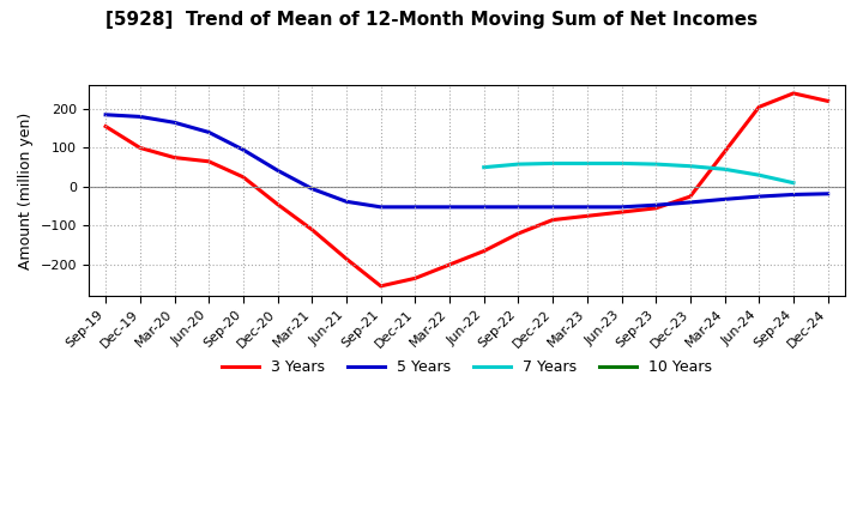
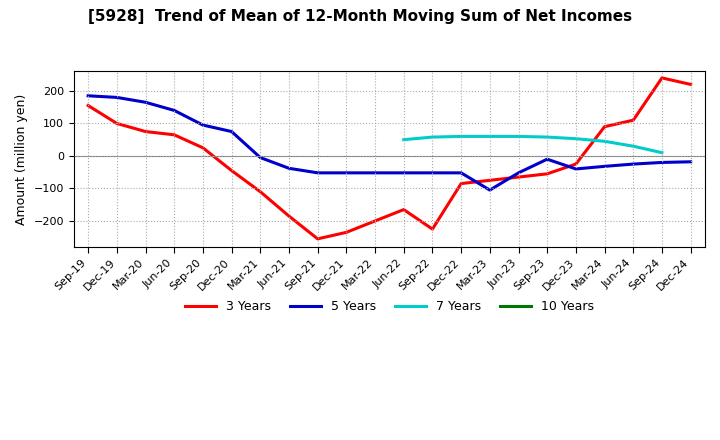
5 Years/Dec-20: 42 -> 75
3 Years/Sep-22: -120 -> -225
5 Years/Mar-23: -52 -> -105
5 Years/Sep-23: -47 -> -10
3 Years/Jun-24: 205 -> 110
